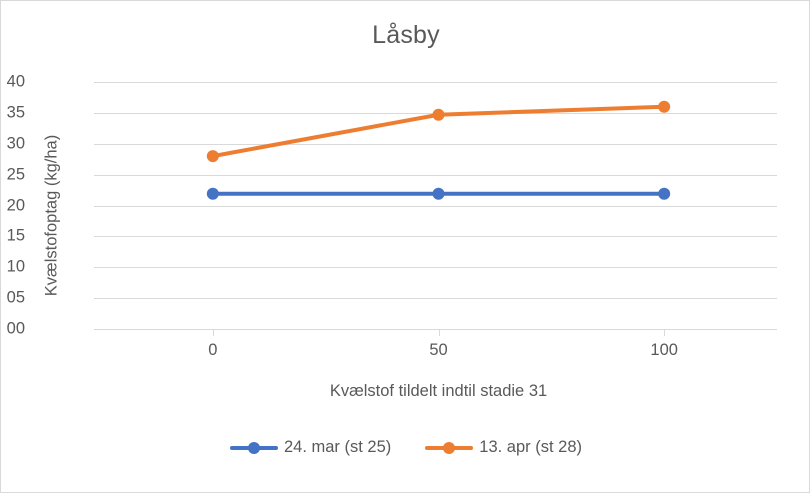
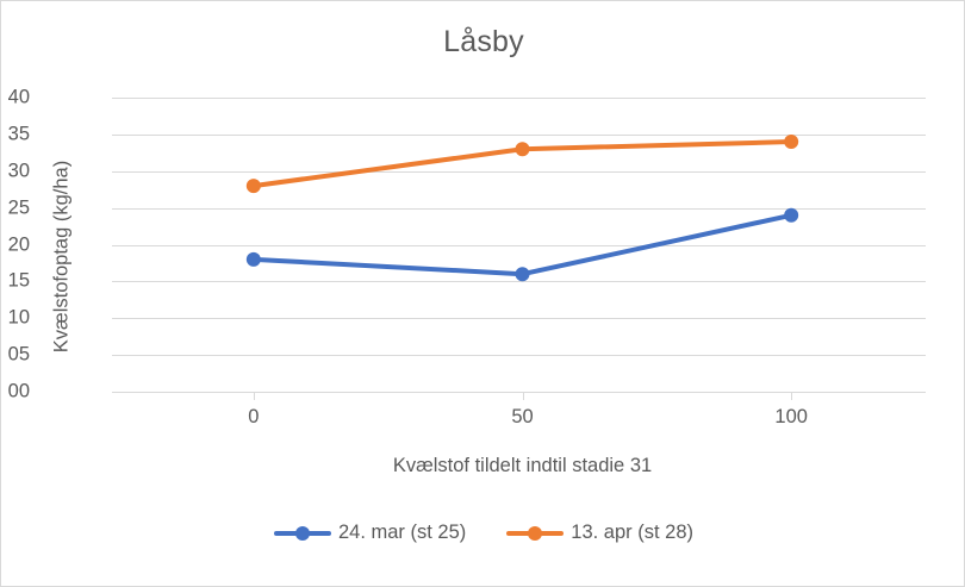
24. mar (st 25)/0: 22 -> 18
24. mar (st 25)/50: 22 -> 16
13. apr (st 28)/50: 35 -> 33
24. mar (st 25)/100: 22 -> 24
13. apr (st 28)/100: 36 -> 34
